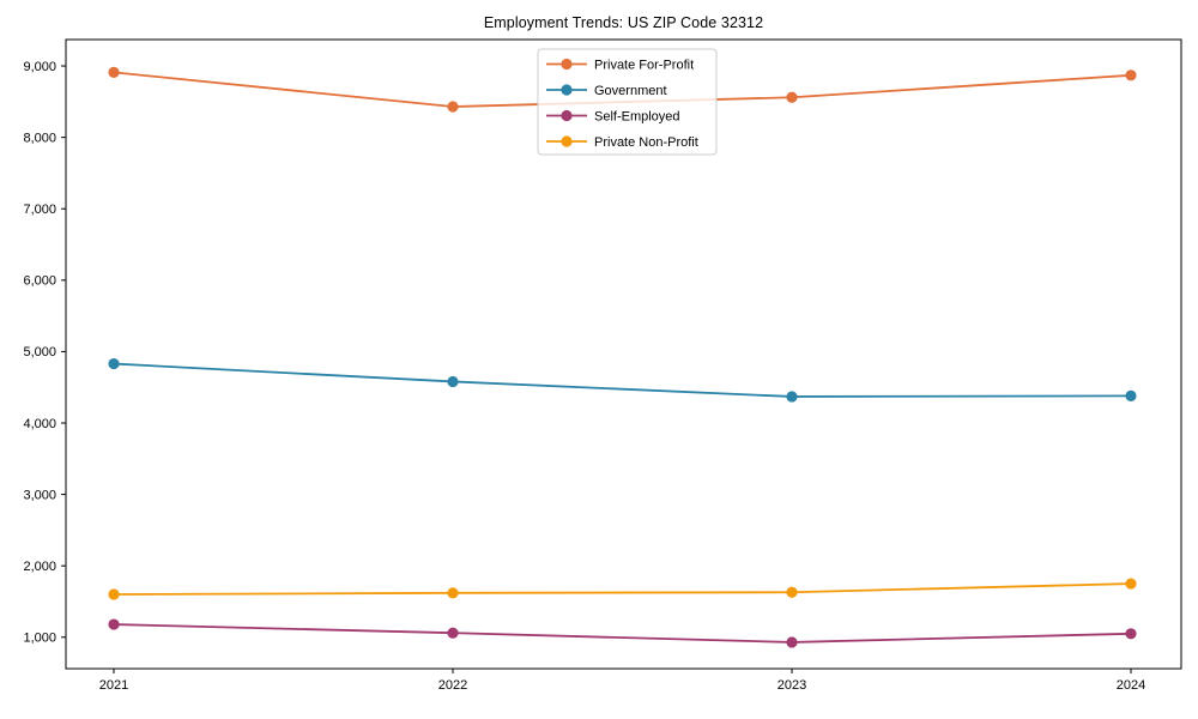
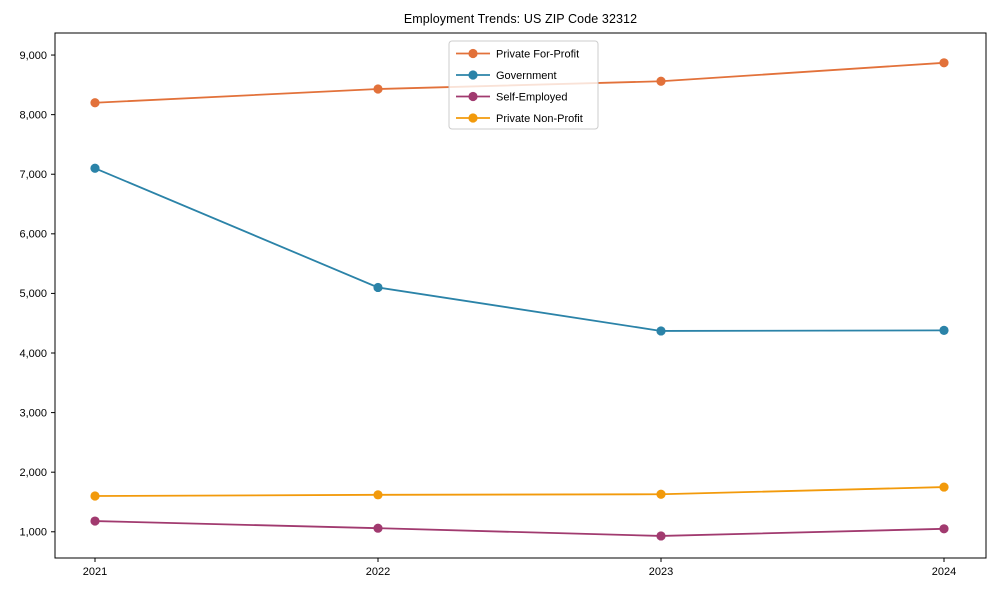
Private For-Profit/2021: 8900 -> 8200
Government/2021: 4800 -> 7100
Government/2022: 4600 -> 5100
